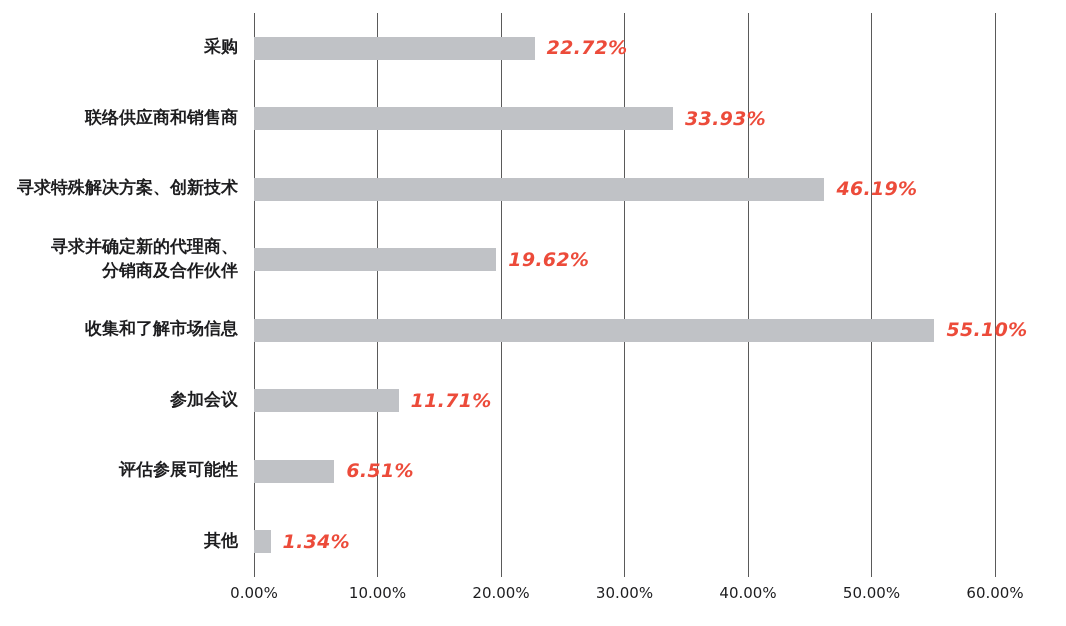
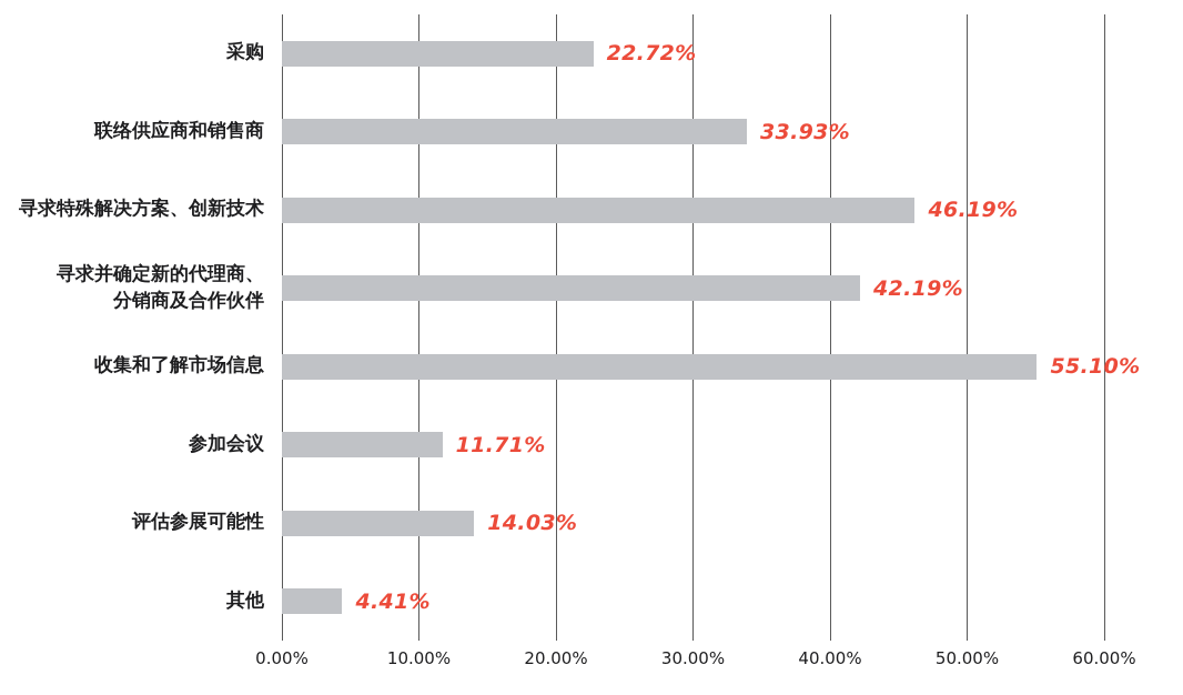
寻求并确定新的代理商、分销商及合作伙伴: 19.62% -> 42.19%
评估参展可能性: 6.51% -> 14.03%
其他: 1.34% -> 4.41%
